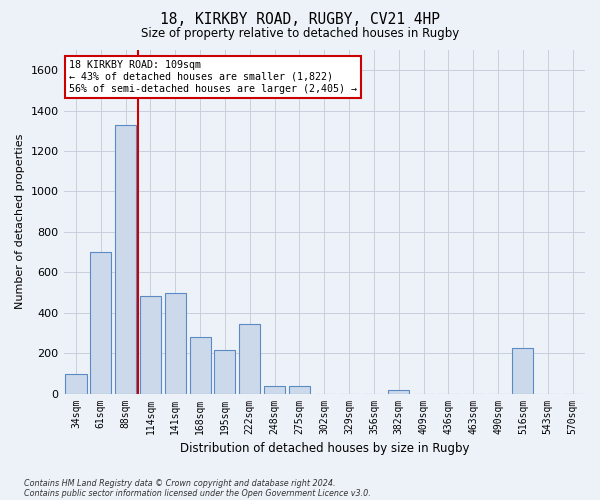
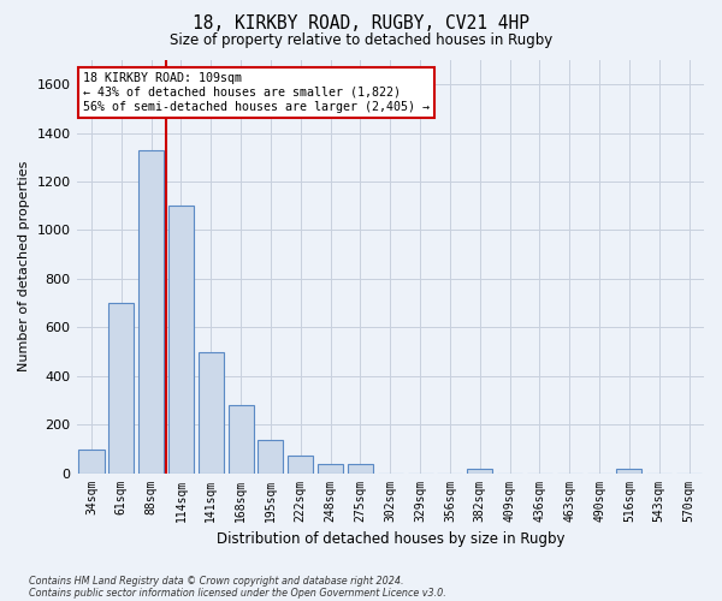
114sqm: 485 -> 1100
195sqm: 215 -> 137
222sqm: 345 -> 72
516sqm: 225 -> 17
